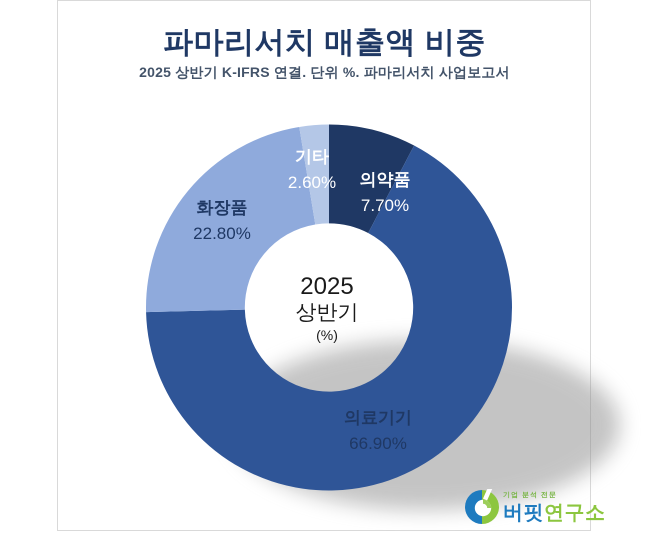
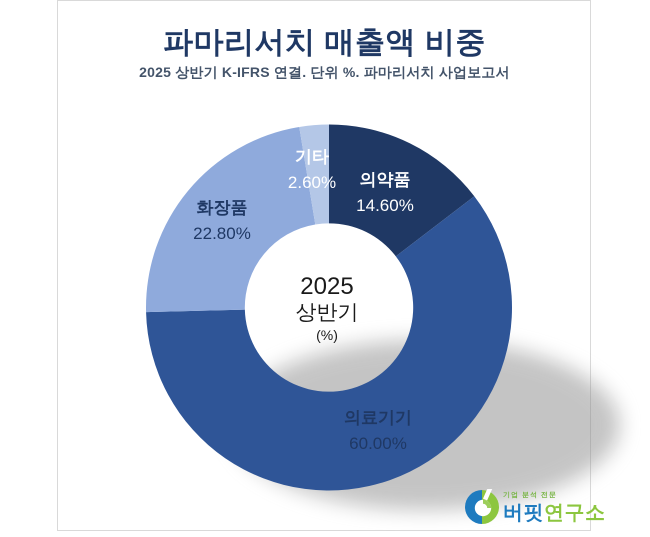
의약품: 7.70% -> 14.60%
의료기기: 66.90% -> 60.00%
